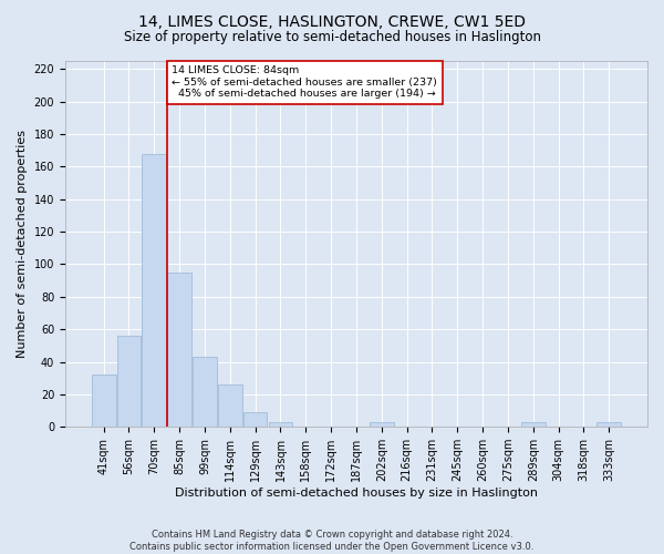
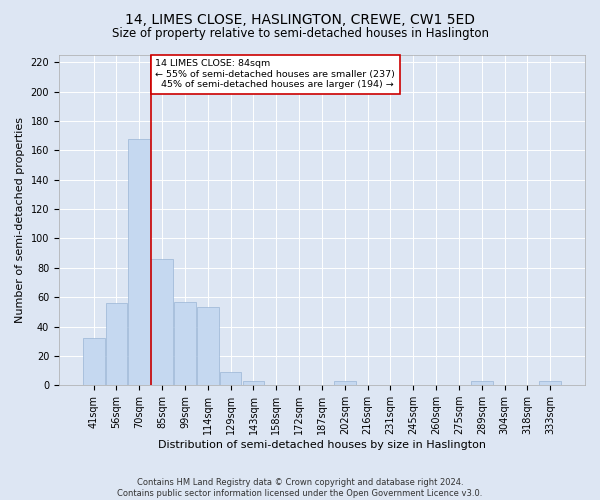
85sqm: 95 -> 86
99sqm: 43 -> 57
114sqm: 26 -> 53
